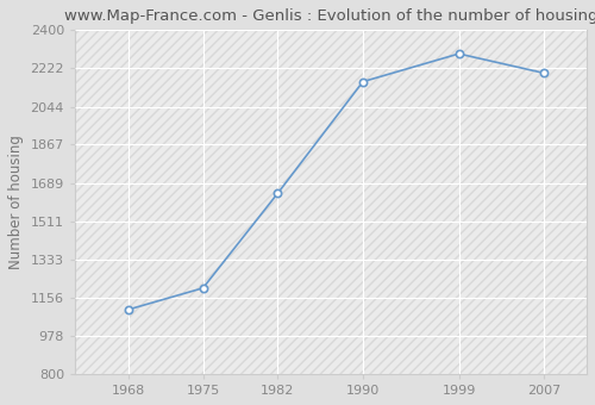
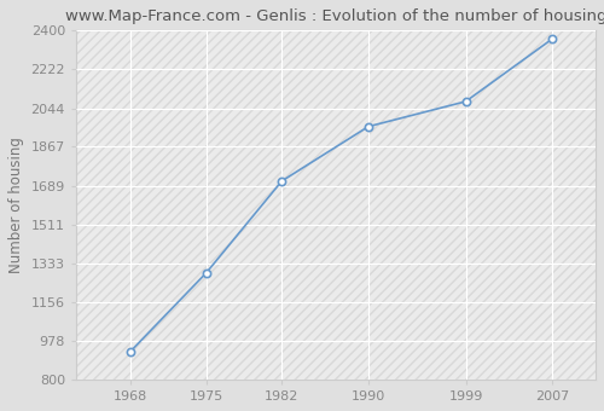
1968: 1100 -> 930
1975: 1200 -> 1290
1982: 1640 -> 1710
1990: 2160 -> 1960
1999: 2290 -> 2080
2007: 2200 -> 2360
